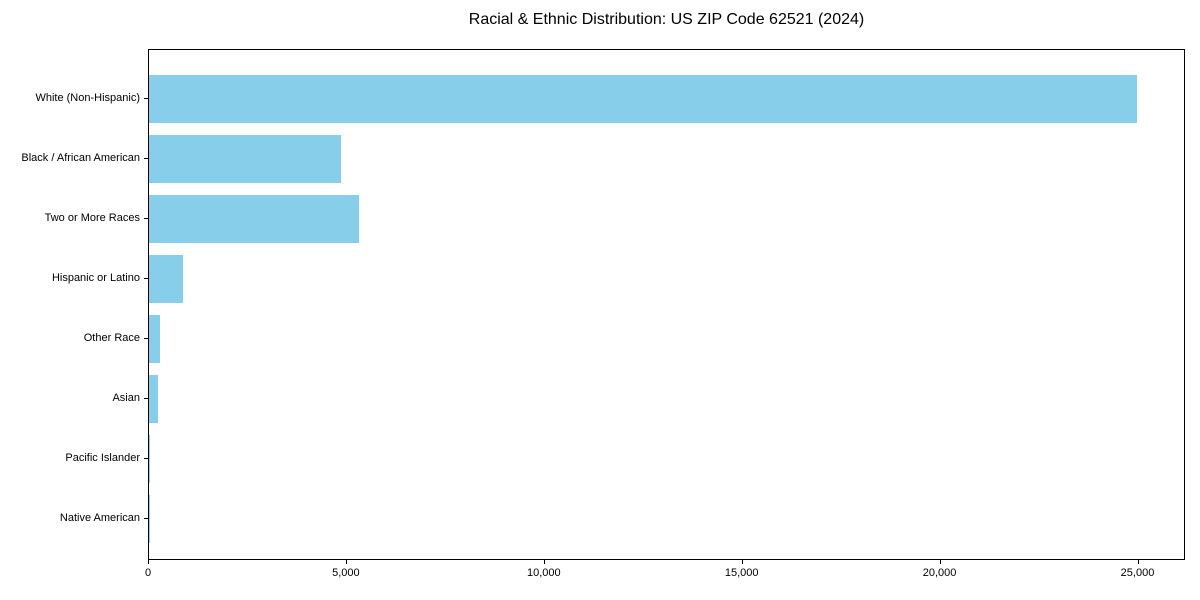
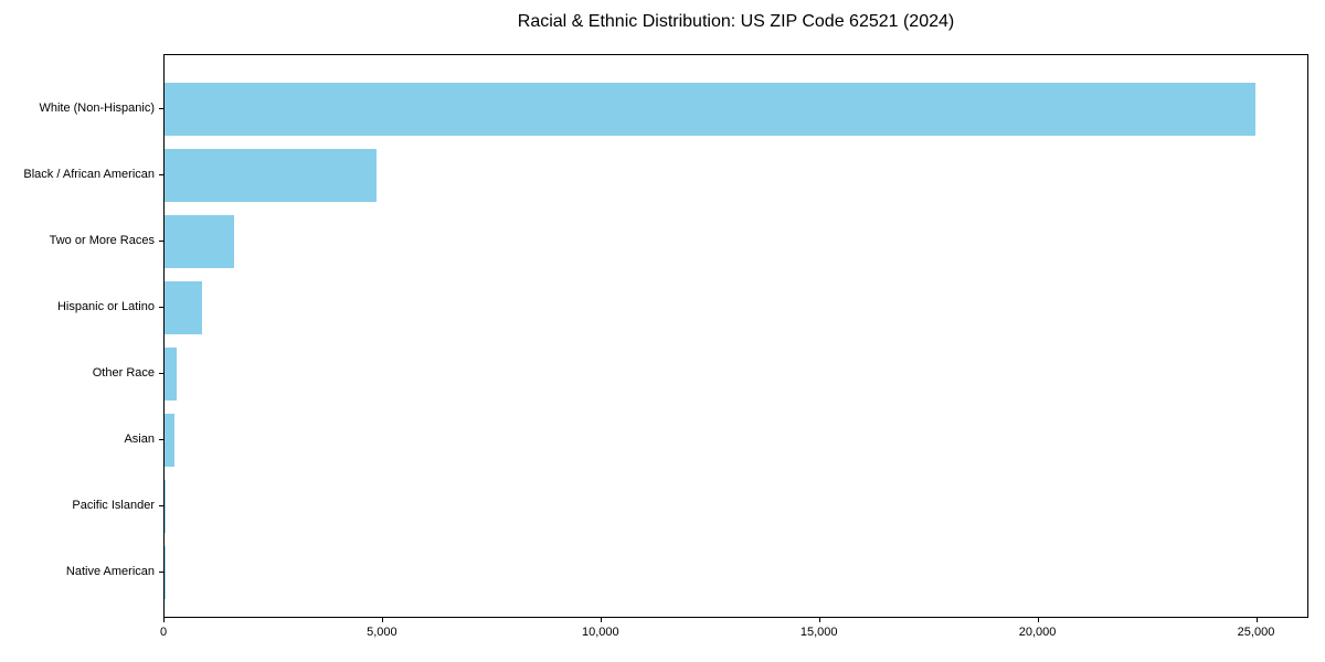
Two or More Races: 5300 -> 1600
